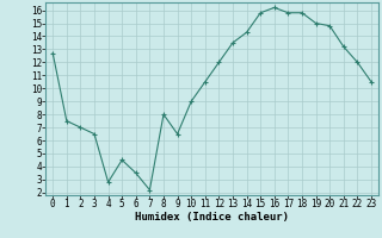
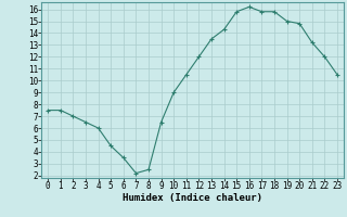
0: 12.7 -> 7.5
4: 2.8 -> 6.0
8: 8.0 -> 2.5
